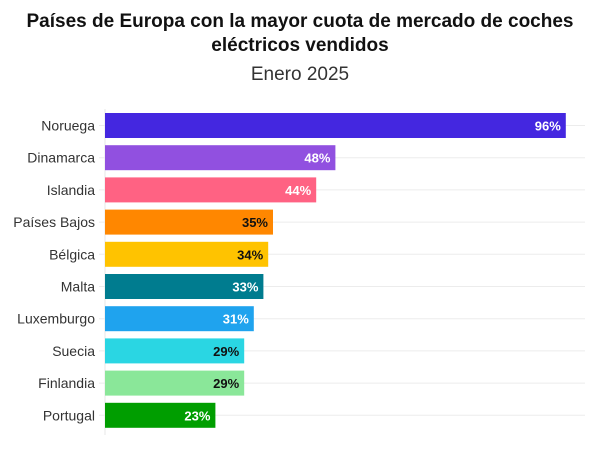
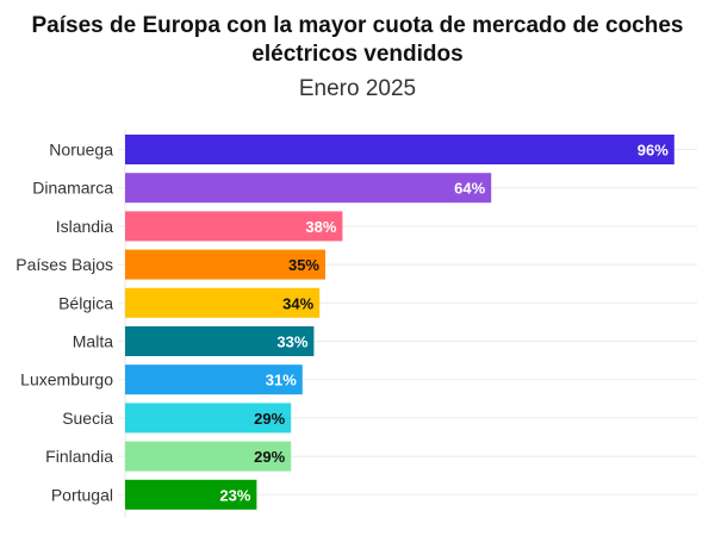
Dinamarca: 48% -> 64%
Islandia: 44% -> 38%
